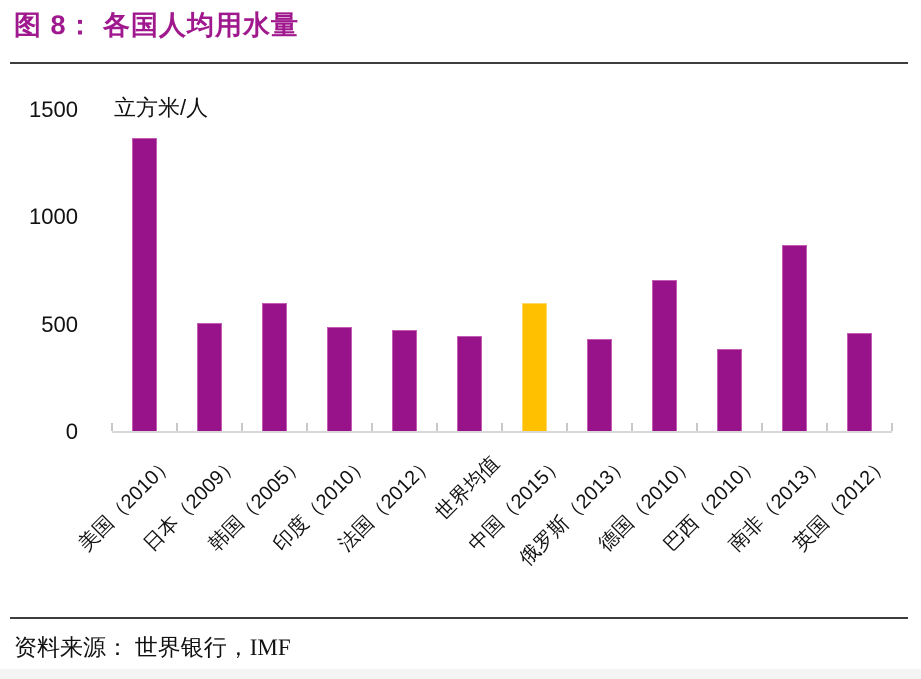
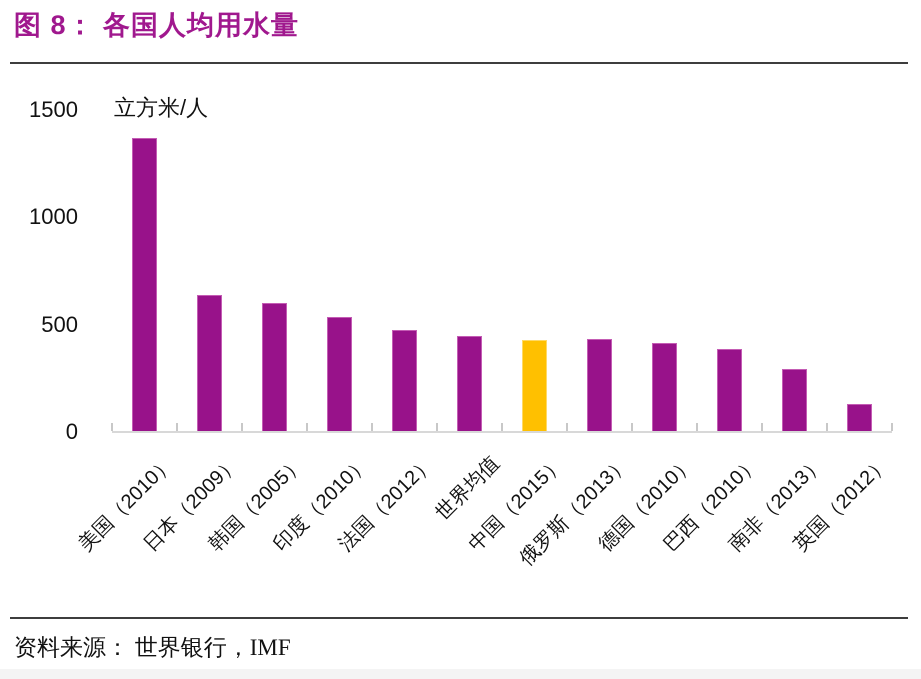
日本（2009）: 510 -> 640
印度（2010）: 490 -> 540
中国（2015）: 600 -> 430
德国（2010）: 710 -> 420
南非（2013）: 870 -> 300
英国（2012）: 460 -> 130
